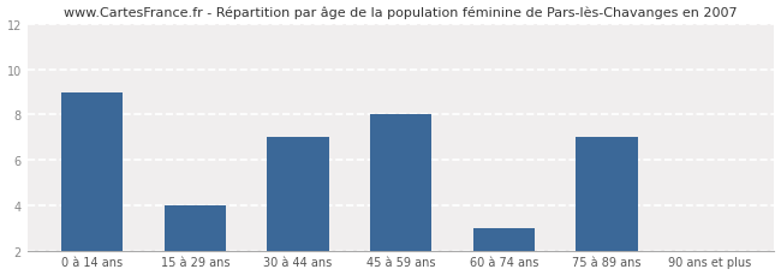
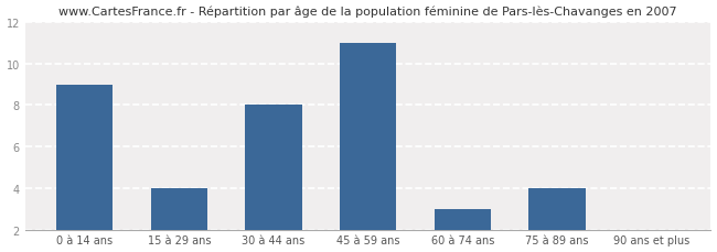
30 à 44 ans: 7 -> 8
45 à 59 ans: 8 -> 11
75 à 89 ans: 7 -> 4
